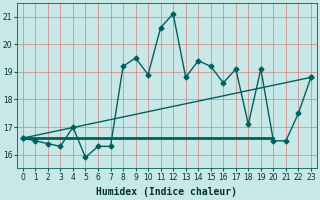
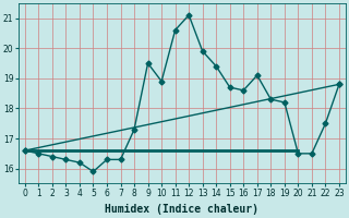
4: 17.0 -> 16.2
8: 19.2 -> 17.3
13: 18.8 -> 19.9
15: 19.2 -> 18.7
18: 17.1 -> 18.3
19: 19.1 -> 18.2
